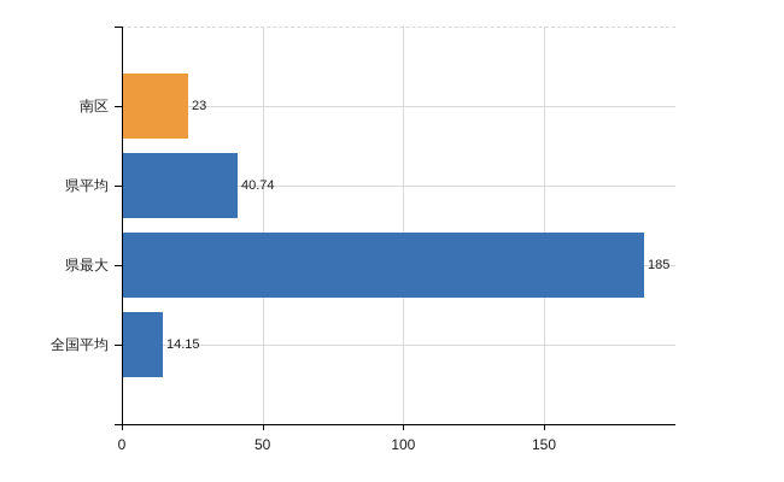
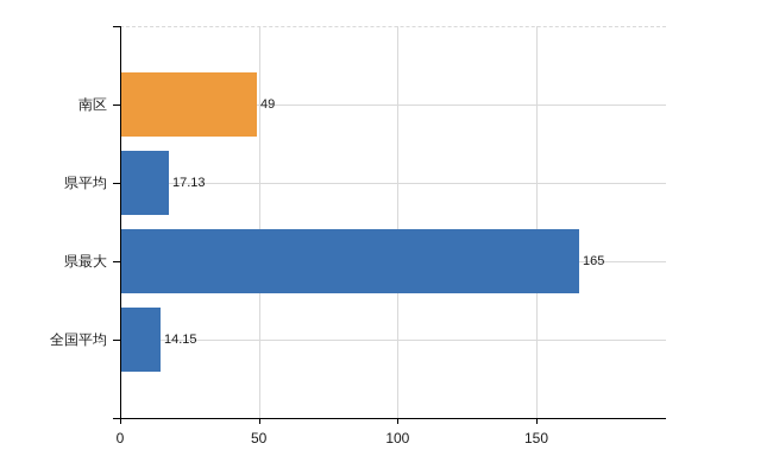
南区: 23 -> 49
県平均: 40.74 -> 17.13
県最大: 185 -> 165
